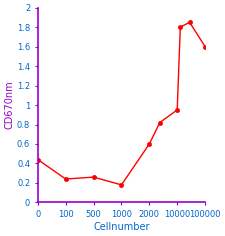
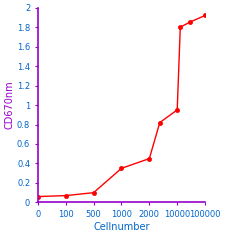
0: 0.44 -> 0.06
100: 0.24 -> 0.07
500: 0.26 -> 0.10
1000: 0.18 -> 0.35
2000: 0.60 -> 0.45
100000: 1.60 -> 1.92
